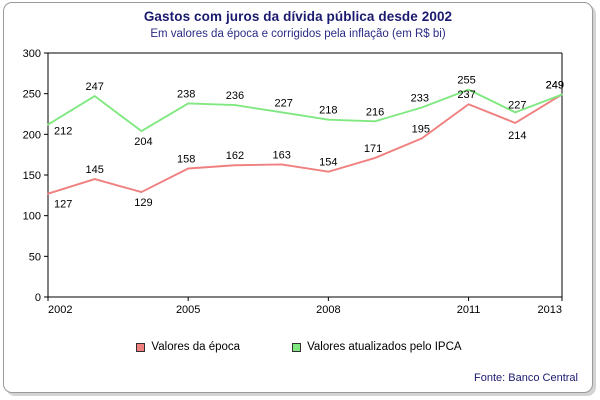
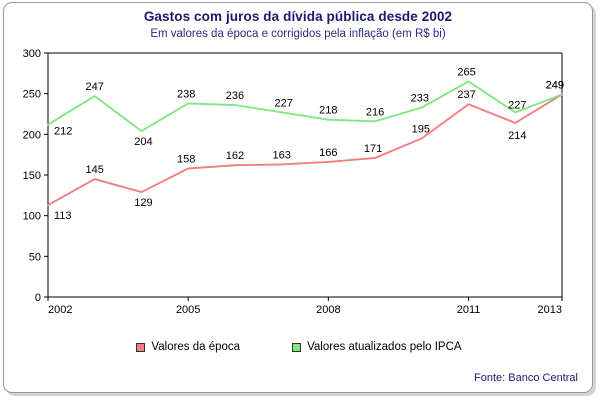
Valores da época/2002: 127 -> 113
Valores da época/2008: 154 -> 166
Valores atualizados pelo IPCA/2011: 255 -> 265
